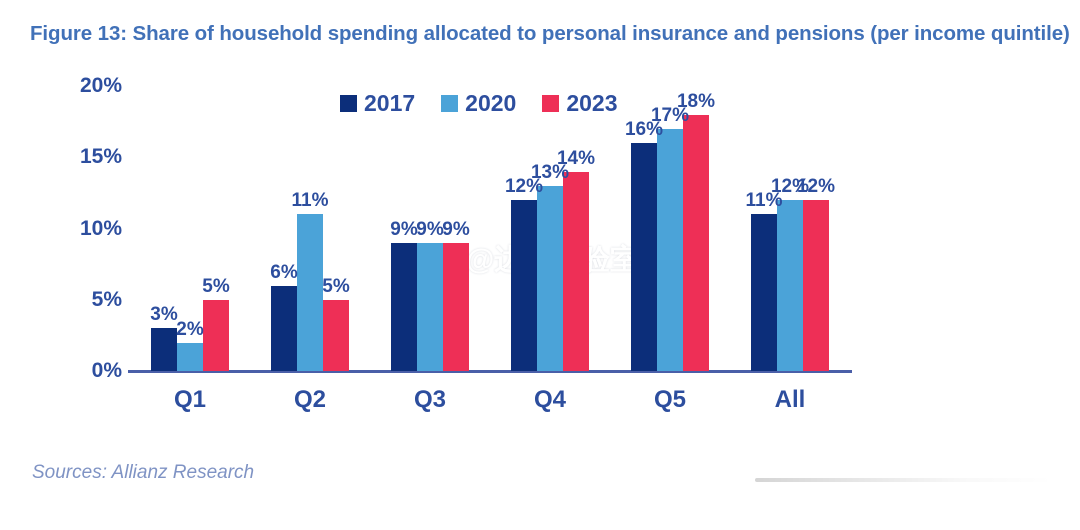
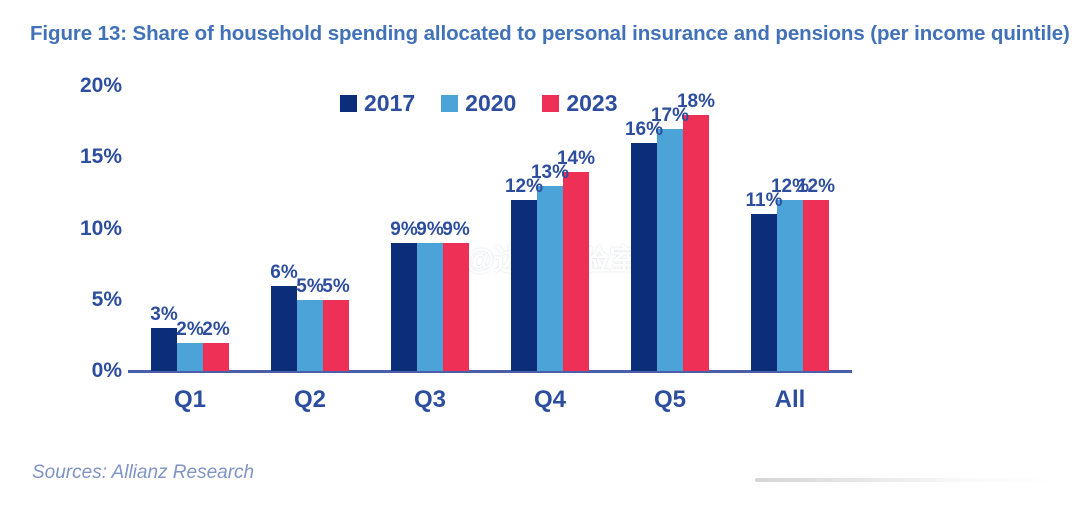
2023/Q1: 5% -> 2%
2020/Q2: 11% -> 5%
